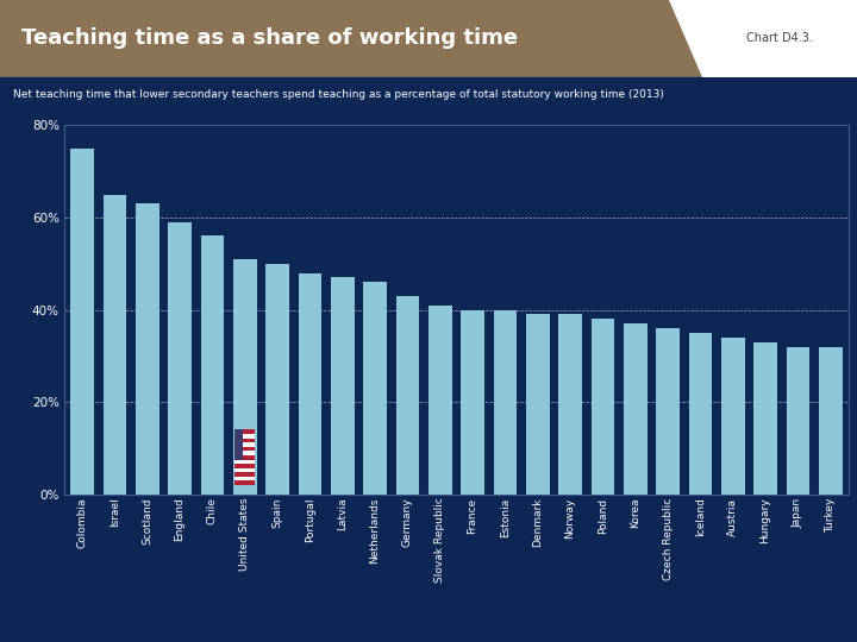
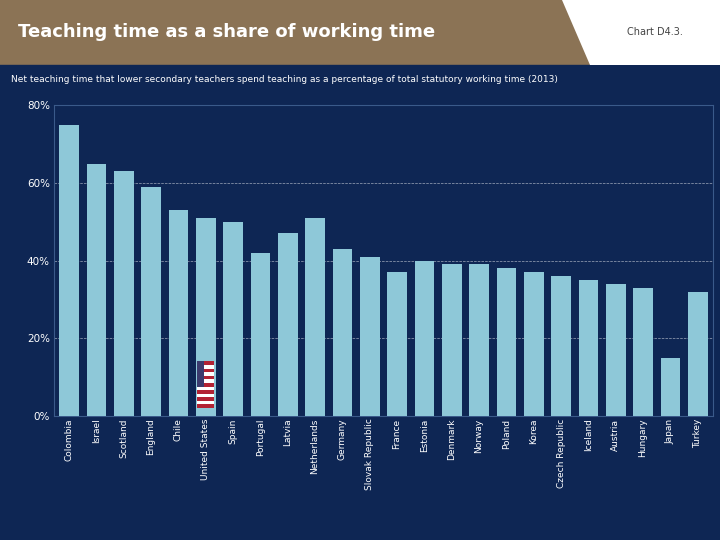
Chile: 56% -> 53%
Portugal: 48% -> 42%
Netherlands: 46% -> 51%
France: 40% -> 37%
Japan: 32% -> 15%
